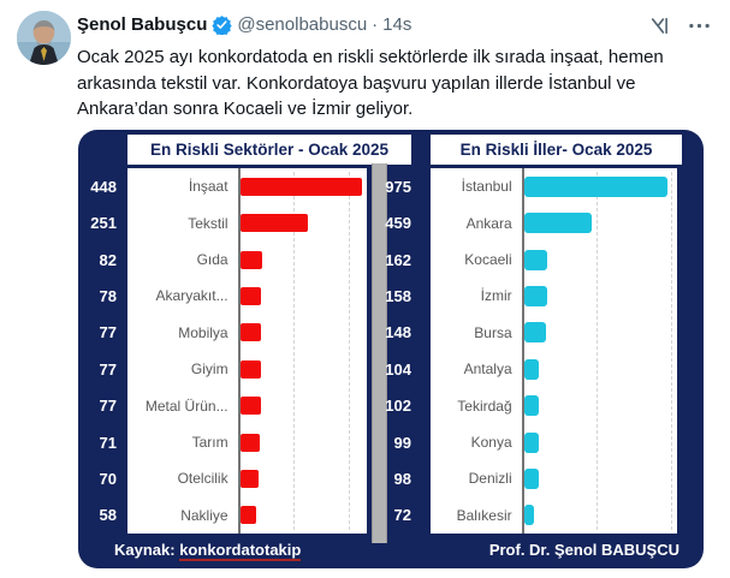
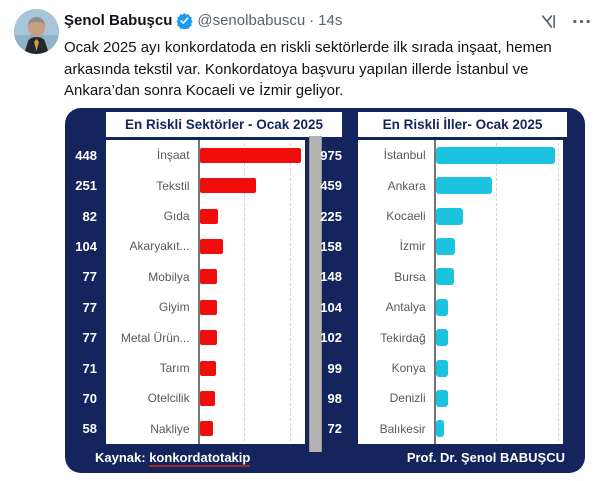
En Riskli Sektörler - Ocak 2025/Akaryakıt...: 78 -> 104
En Riskli İller- Ocak 2025/Kocaeli: 162 -> 225
